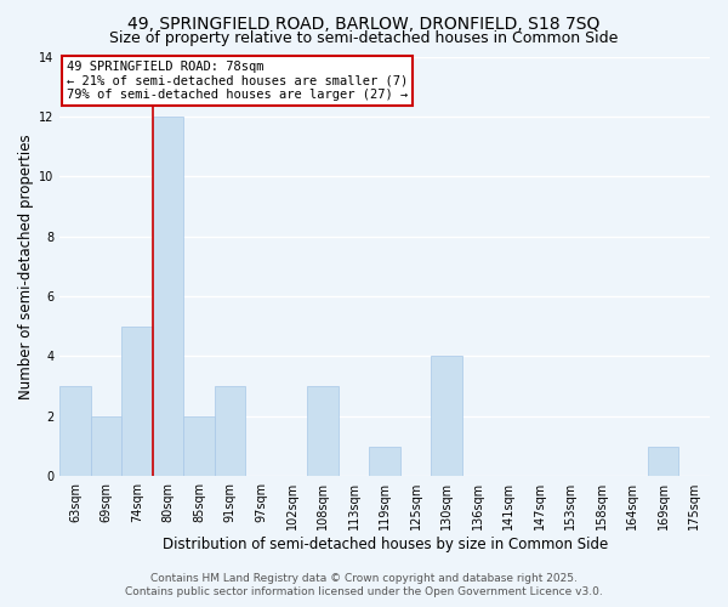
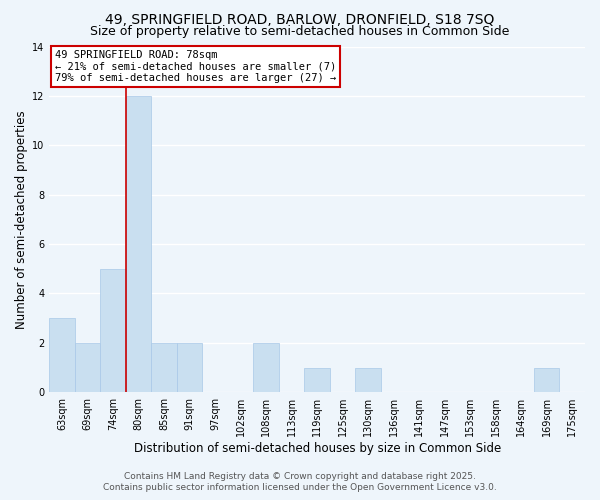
91sqm: 3 -> 2
108sqm: 3 -> 2
130sqm: 4 -> 1
